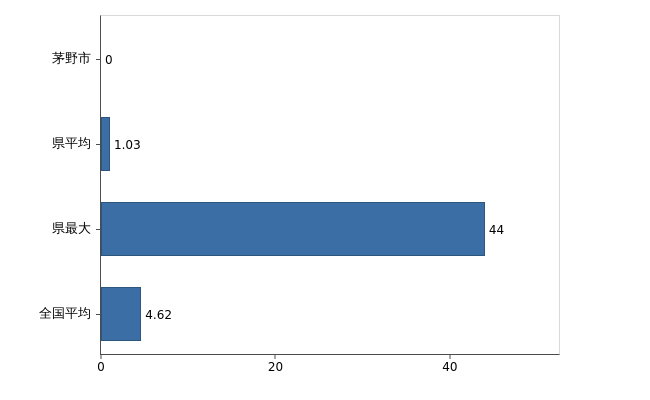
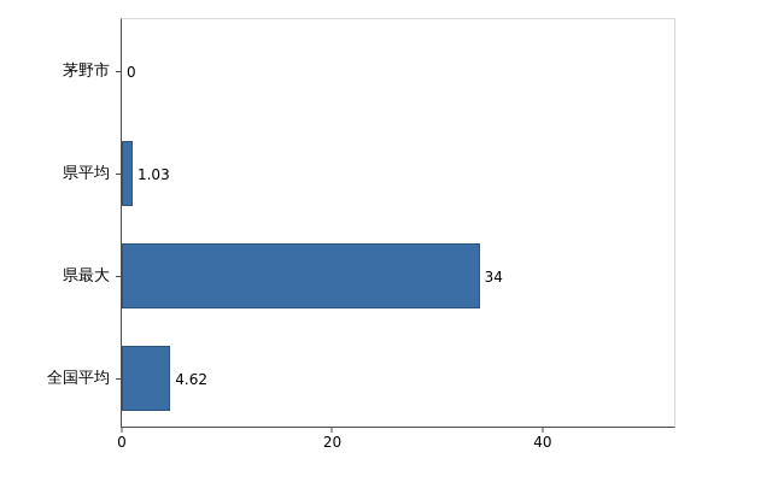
県最大: 44 -> 34
